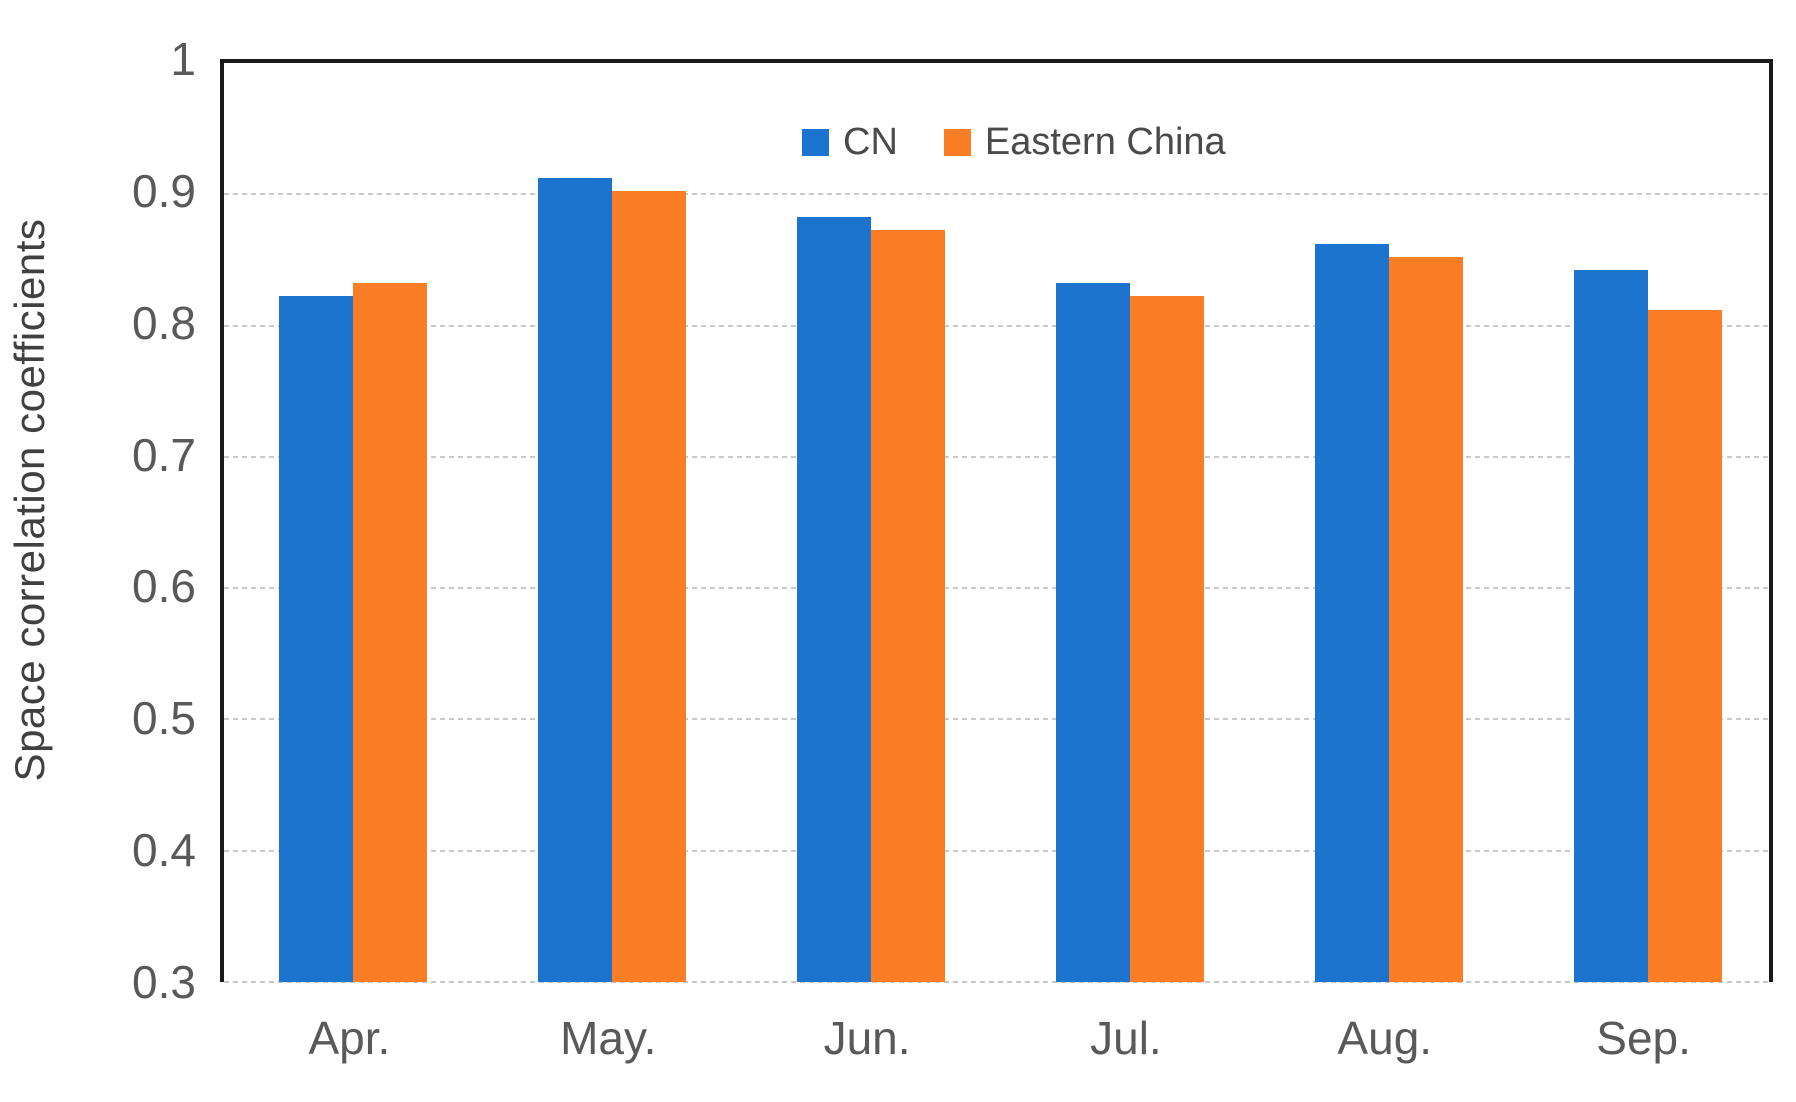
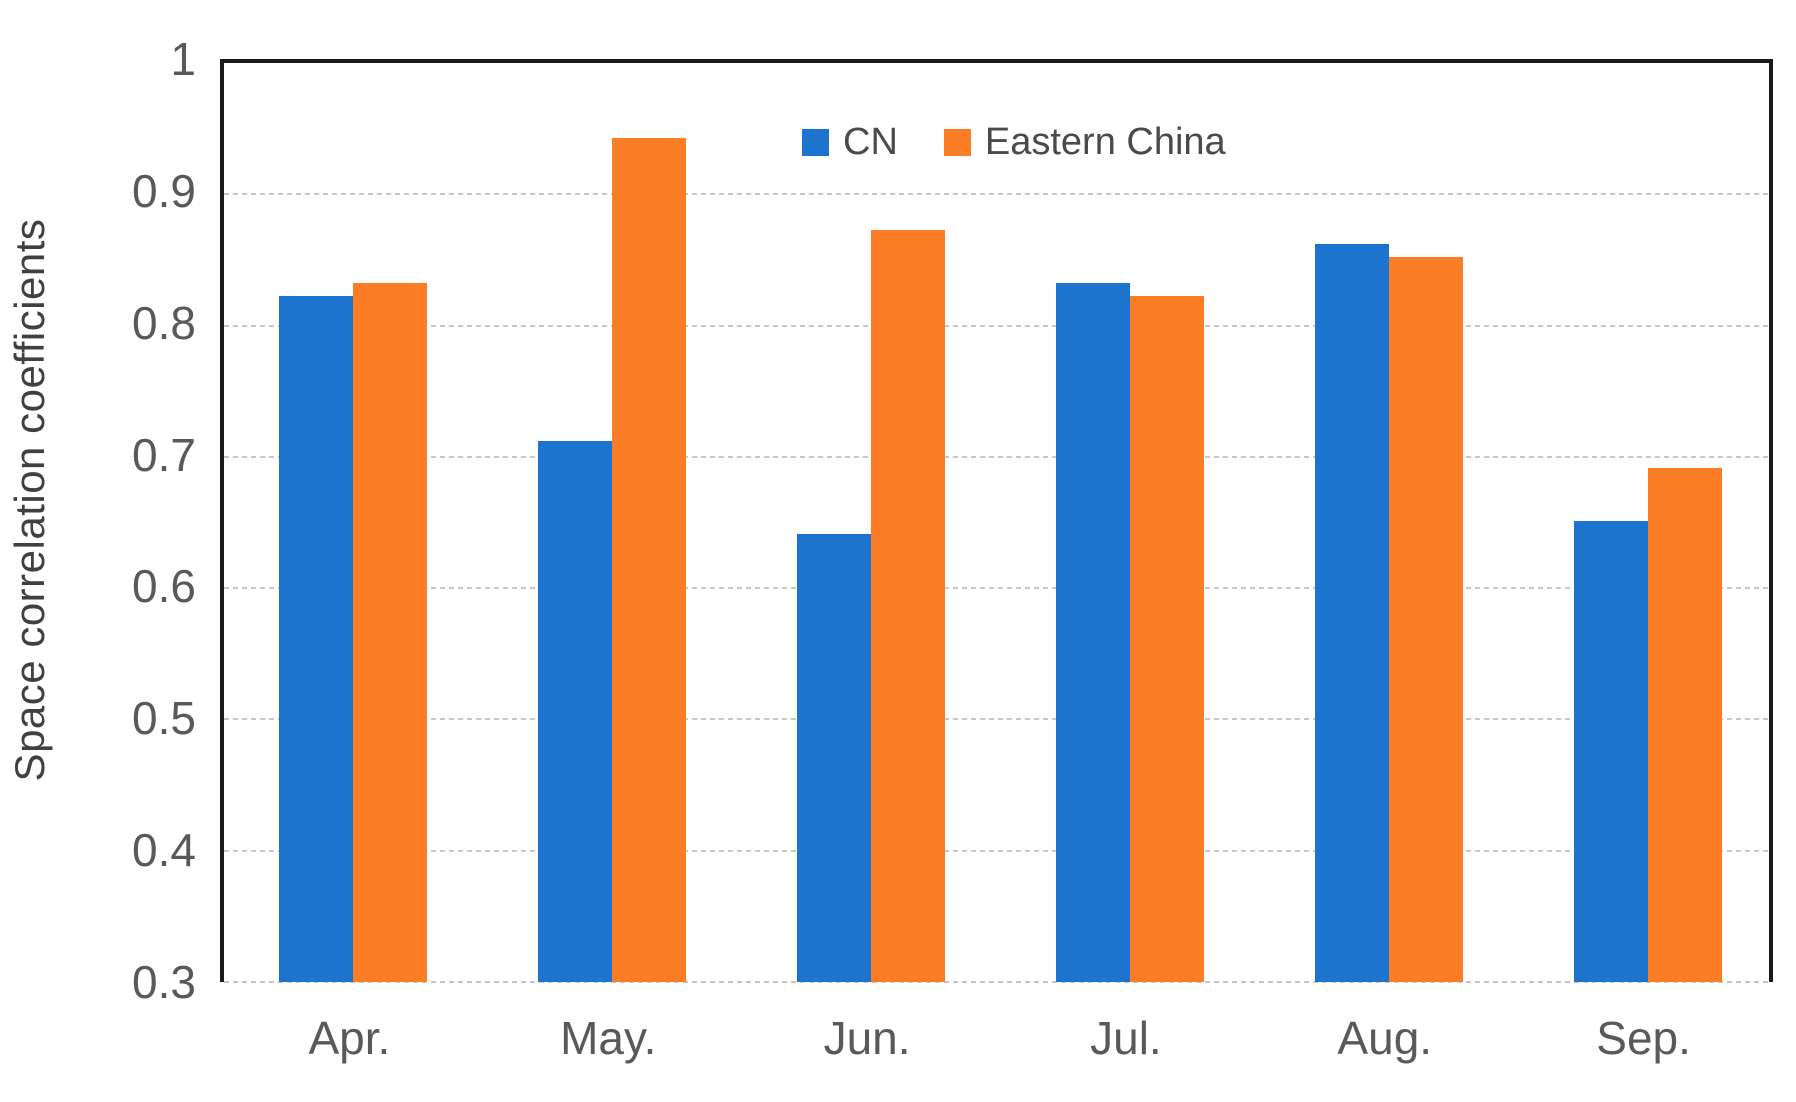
CN/May.: 0.91 -> 0.71
Eastern China/May.: 0.90 -> 0.94
CN/Jun.: 0.88 -> 0.64
CN/Sep.: 0.84 -> 0.65
Eastern China/Sep.: 0.81 -> 0.69
